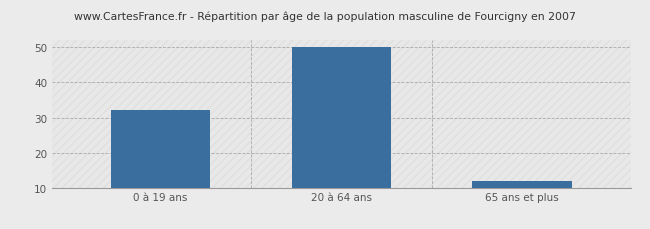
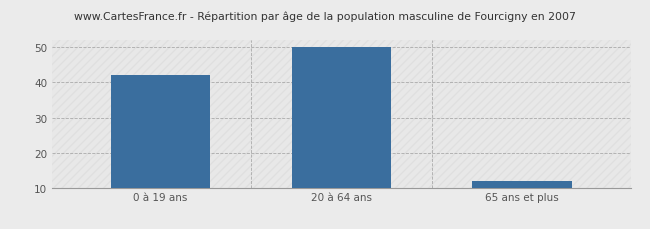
0 à 19 ans: 32 -> 42
